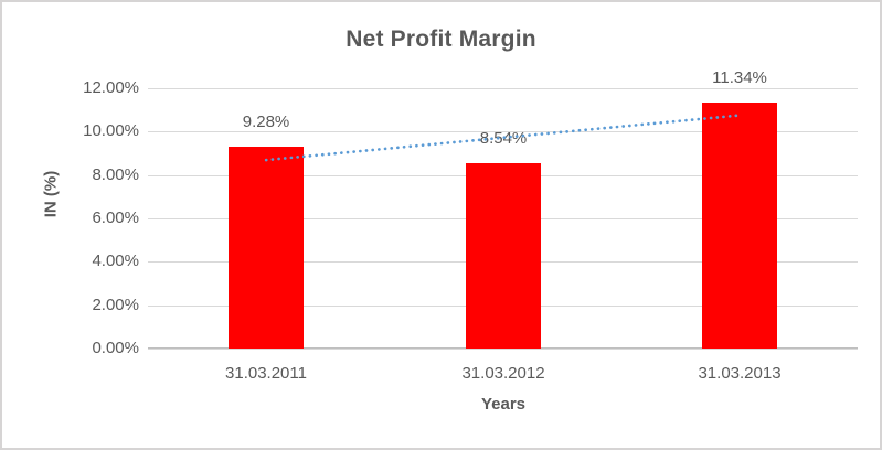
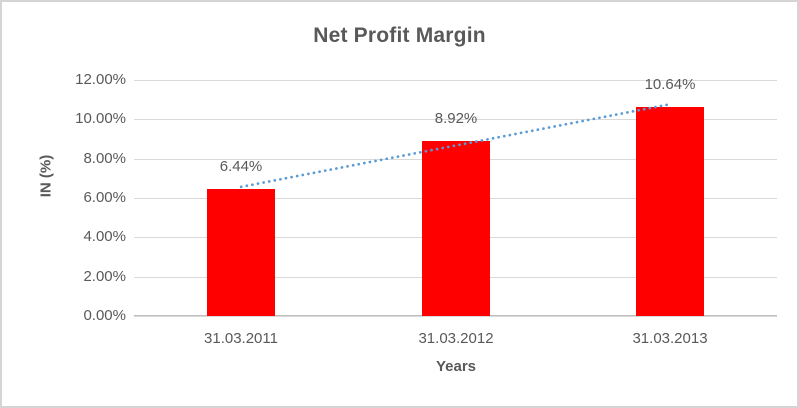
31.03.2011: 9.28% -> 6.44%
31.03.2012: 8.54% -> 8.92%
31.03.2013: 11.34% -> 10.64%
